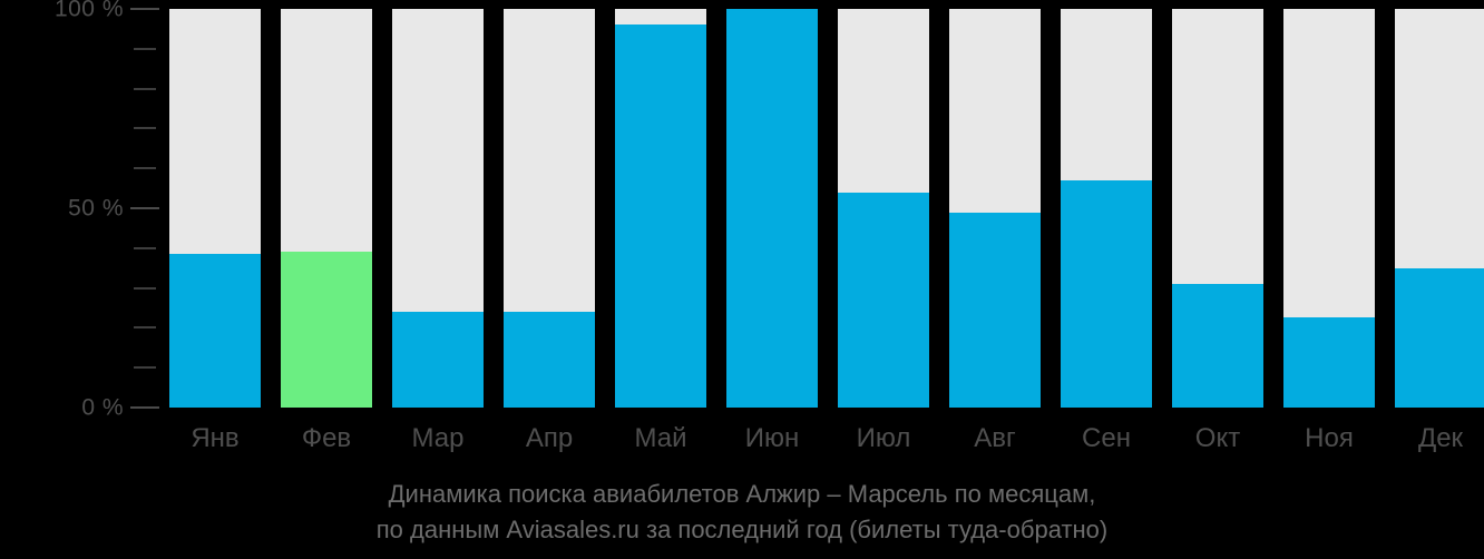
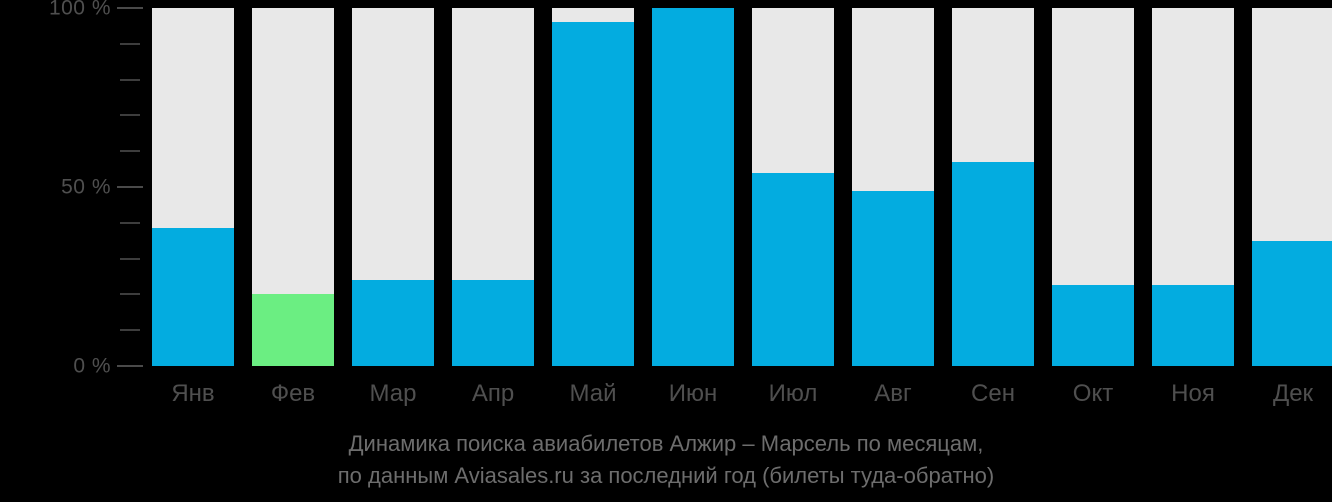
Фев: 39% -> 20%
Окт: 31% -> 22%
